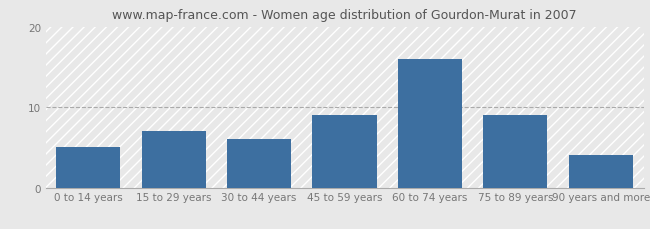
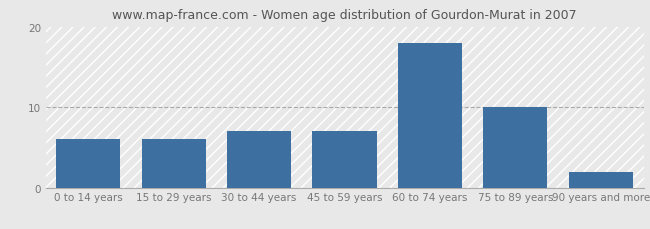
0 to 14 years: 5 -> 6
15 to 29 years: 7 -> 6
30 to 44 years: 6 -> 7
45 to 59 years: 9 -> 7
60 to 74 years: 16 -> 18
75 to 89 years: 9 -> 10
90 years and more: 4 -> 2
